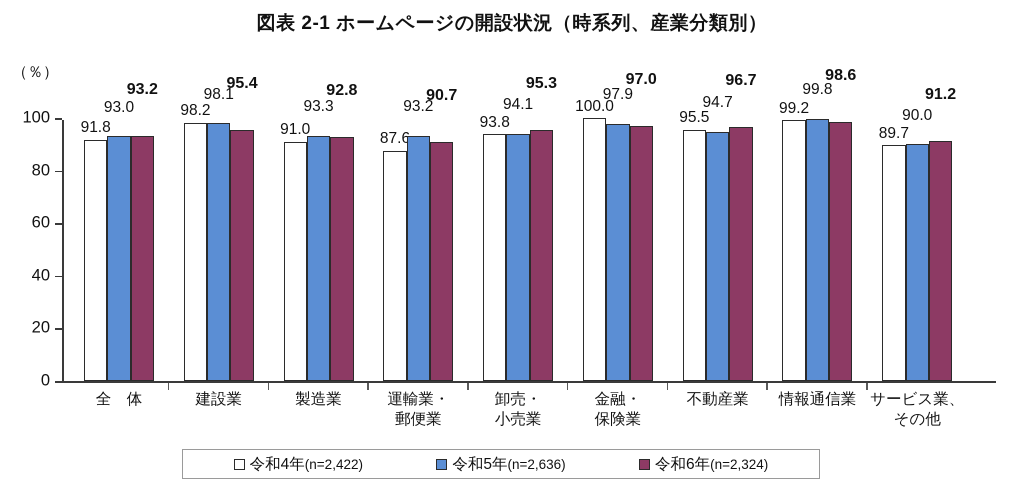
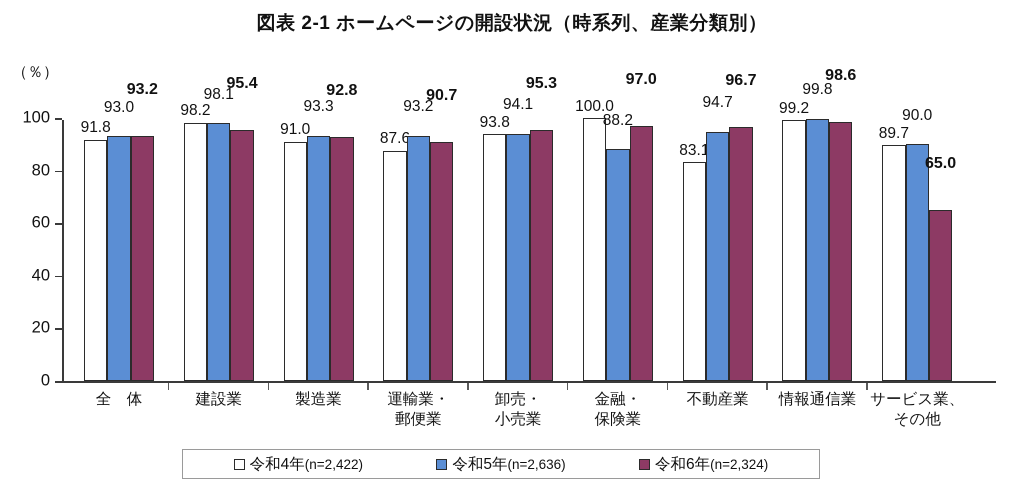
令和5年(n=2,636)/金融・ 保険業: 97.9 -> 88.2
令和4年(n=2,422)/不動産業: 95.5 -> 83.1
令和6年(n=2,324)/サービス業、 その他: 91.2 -> 65.0
